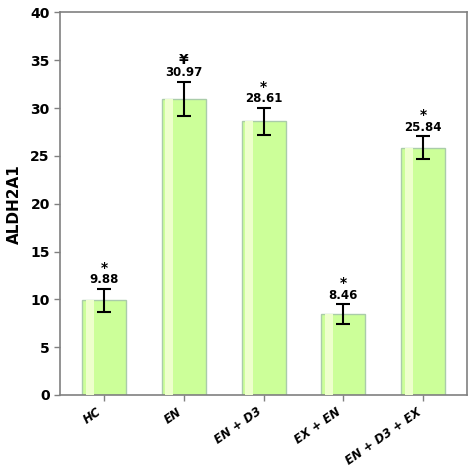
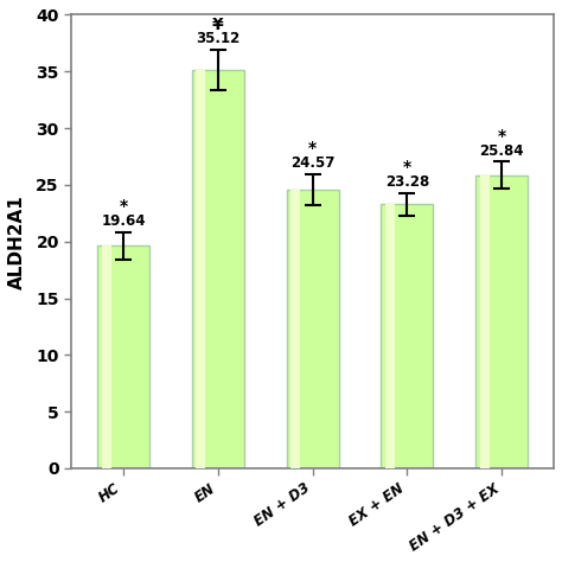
HC: 9.88 -> 19.64
EN: 30.97 -> 35.12
EN + D3: 28.61 -> 24.57
EX + EN: 8.46 -> 23.28
